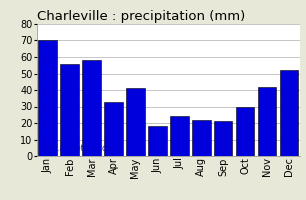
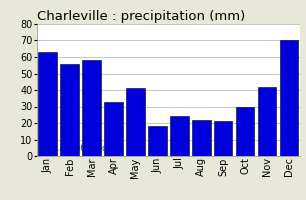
Jan: 70 -> 63
Dec: 52 -> 70
